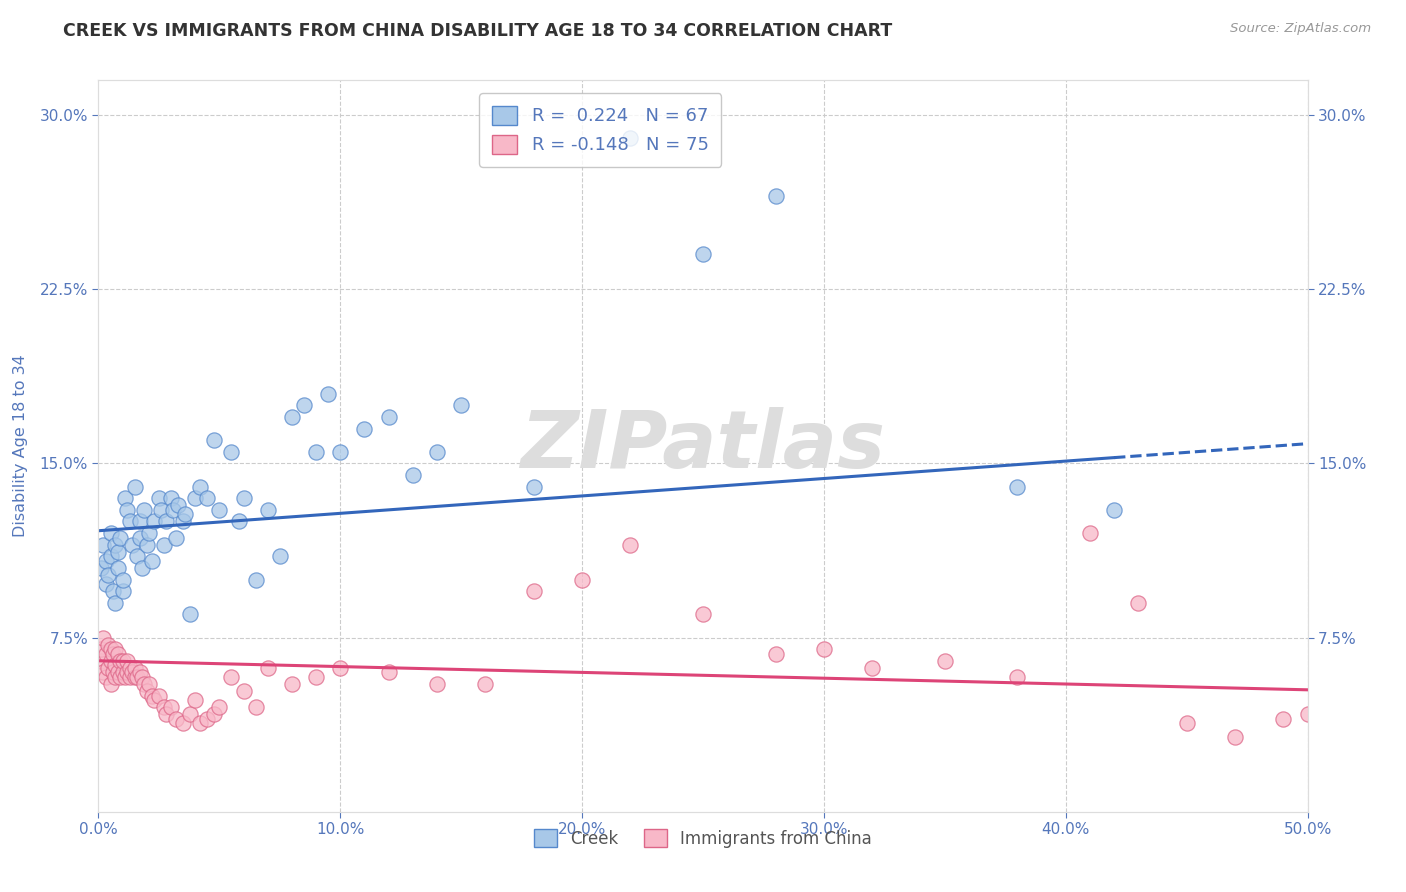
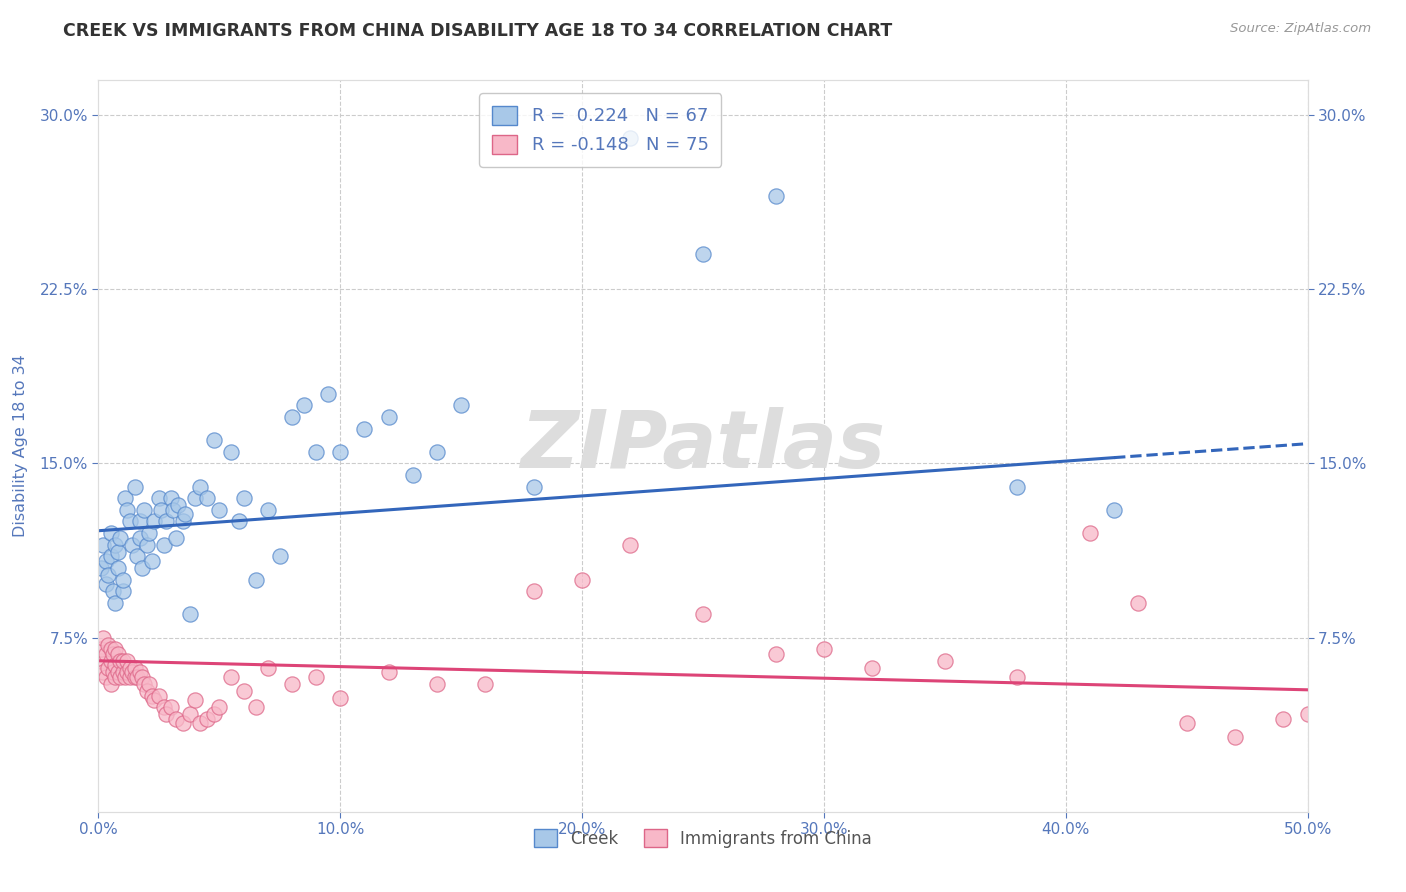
Immigrants from China/10.0%: 6.2% -> 4.9%
